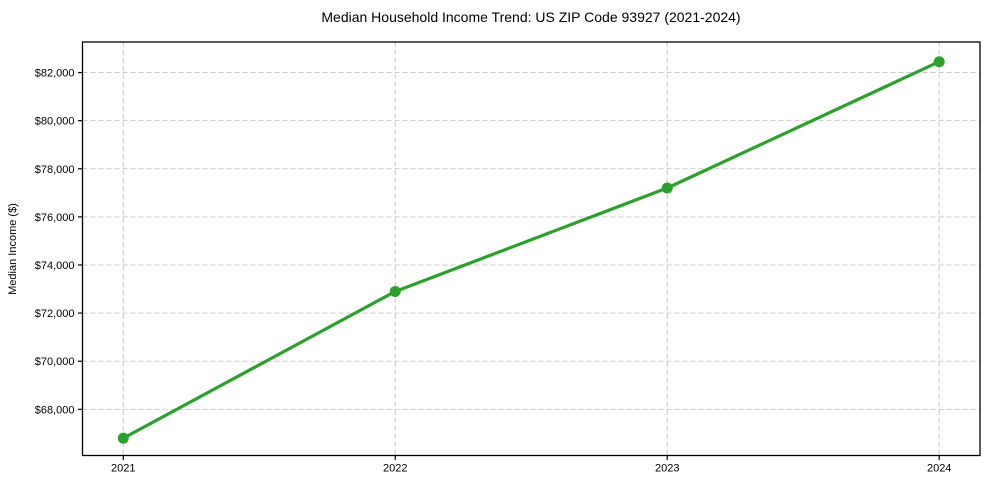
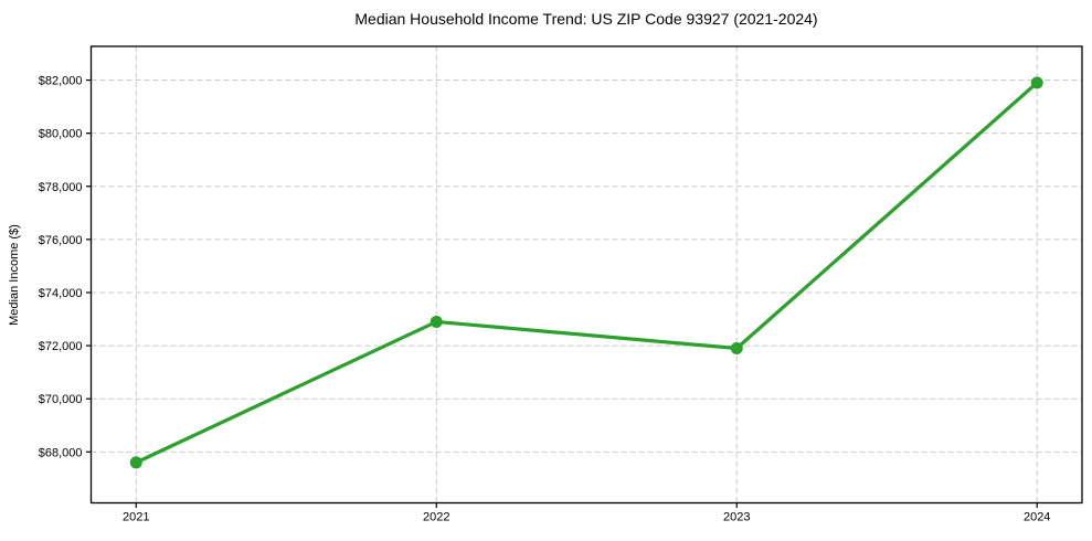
2021: $66800 -> $67600
2023: $77200 -> $71900
2024: $82400 -> $81900
